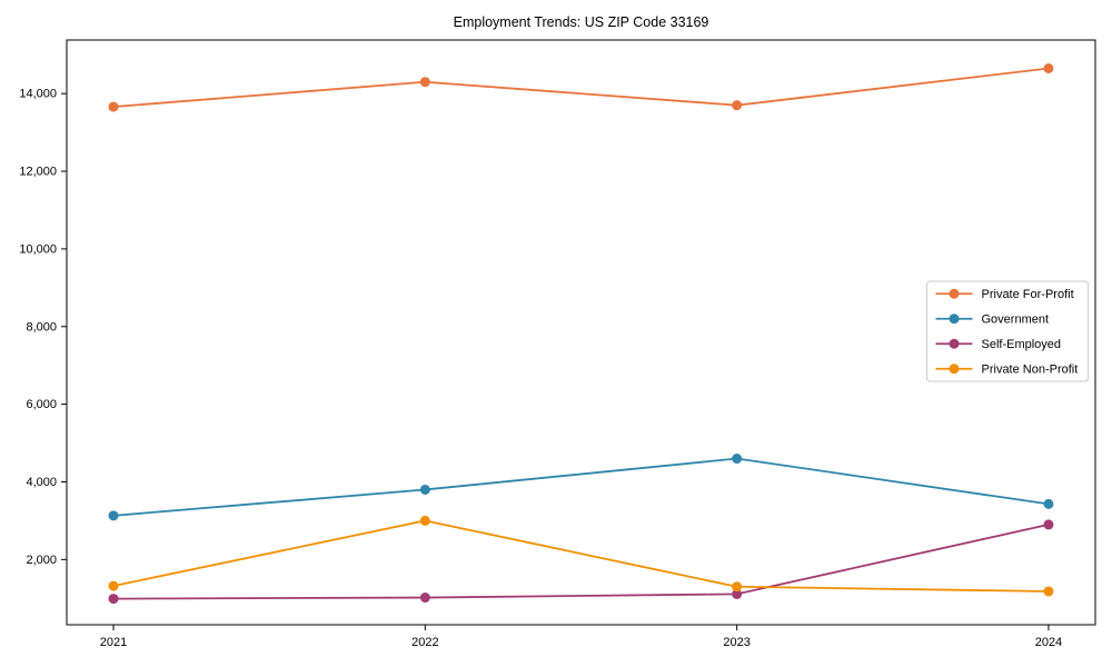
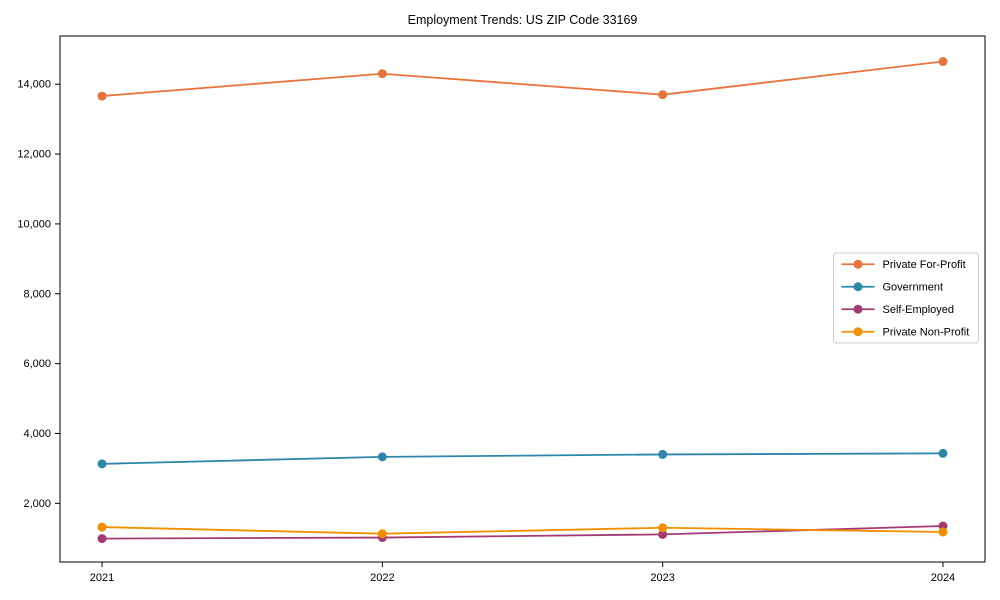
Government/2022: 3800 -> 3300
Private Non-Profit/2022: 3000 -> 1100
Government/2023: 4600 -> 3400
Self-Employed/2024: 2900 -> 1400
